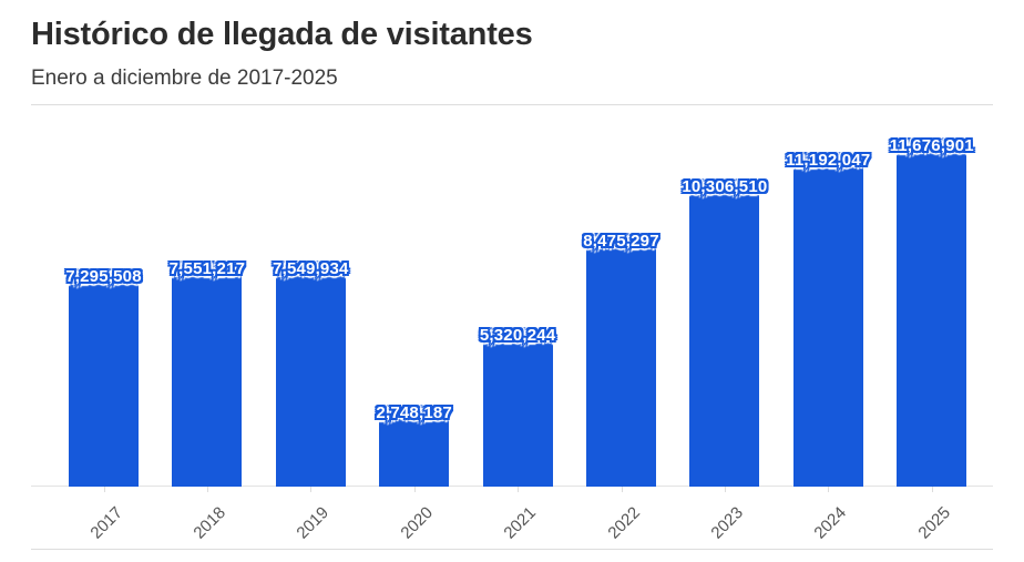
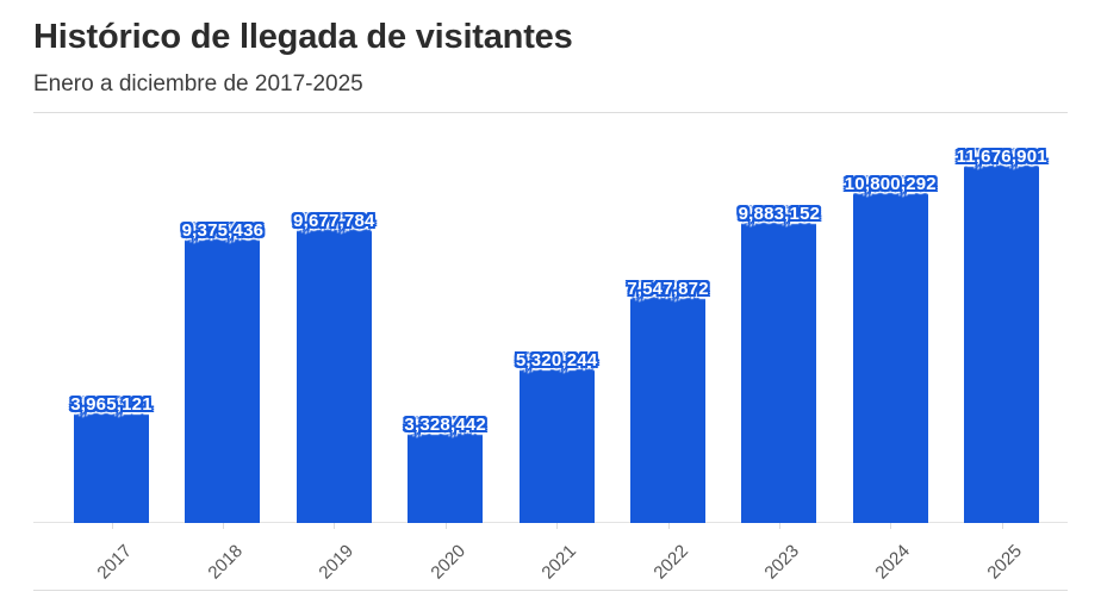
2017: 7,295,508 -> 3,965,121
2018: 7,551,217 -> 9,375,436
2019: 7,549,934 -> 9,677,784
2020: 2,748,187 -> 3,328,442
2022: 8,475,297 -> 7,547,872
2023: 10,306,510 -> 9,883,152
2024: 11,192,047 -> 10,800,292
